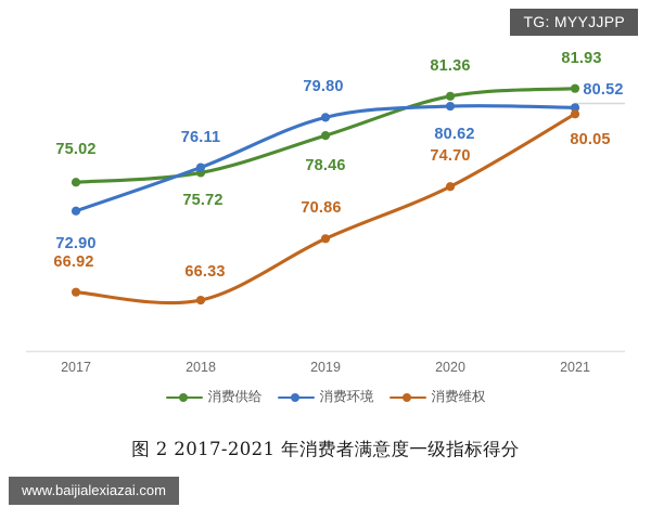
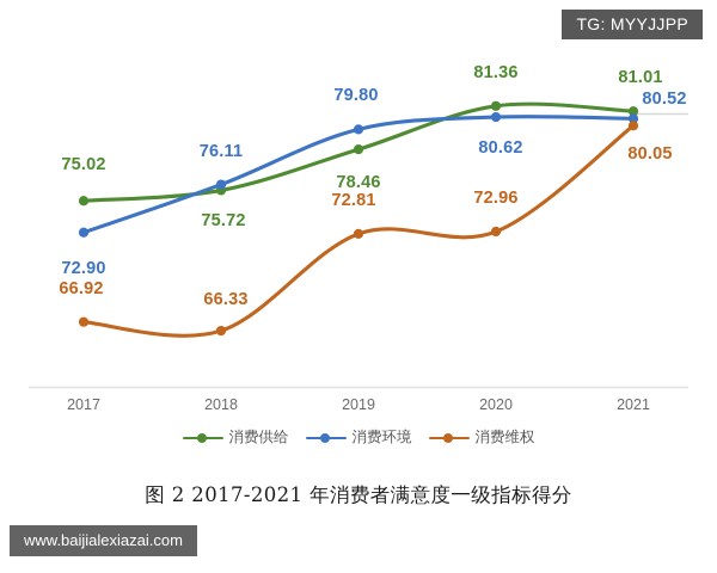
消费维权/2019: 70.86 -> 72.81
消费维权/2020: 74.70 -> 72.96
消费供给/2021: 81.93 -> 81.01
